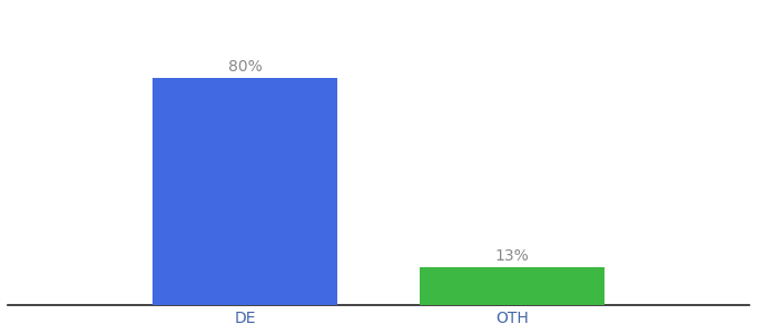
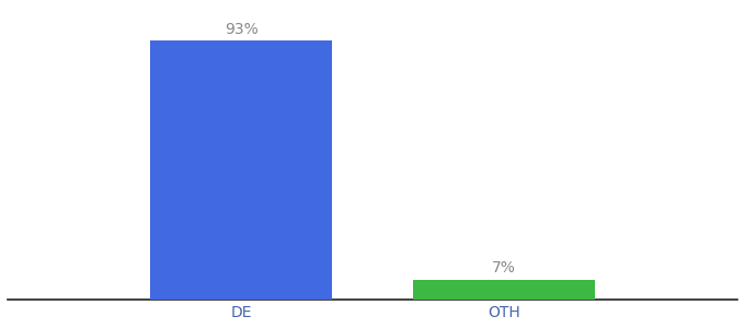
DE: 80% -> 93%
OTH: 13% -> 7%
